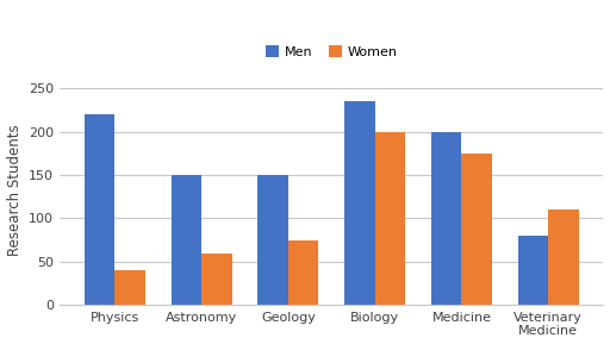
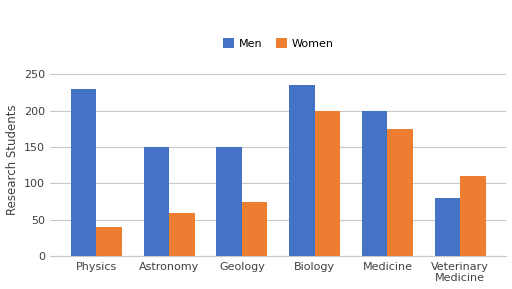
Men/Physics: 220 -> 230
